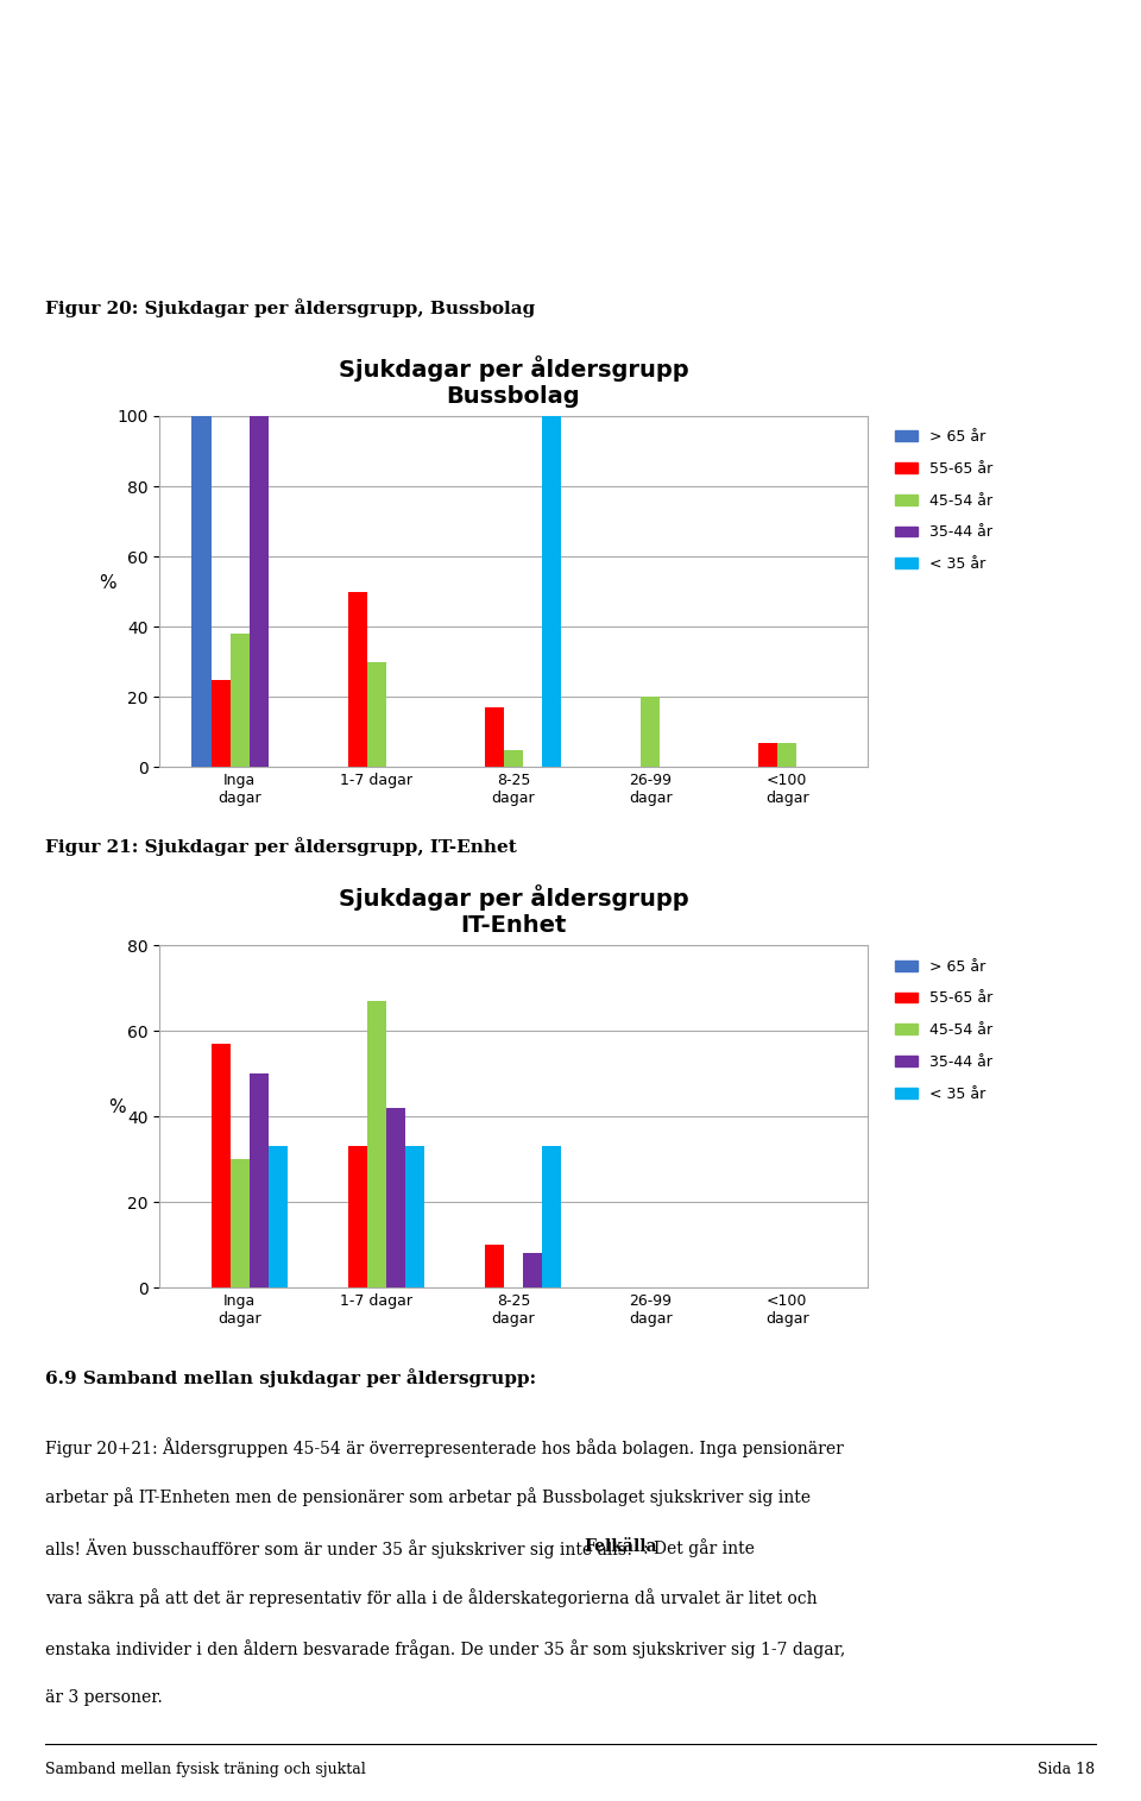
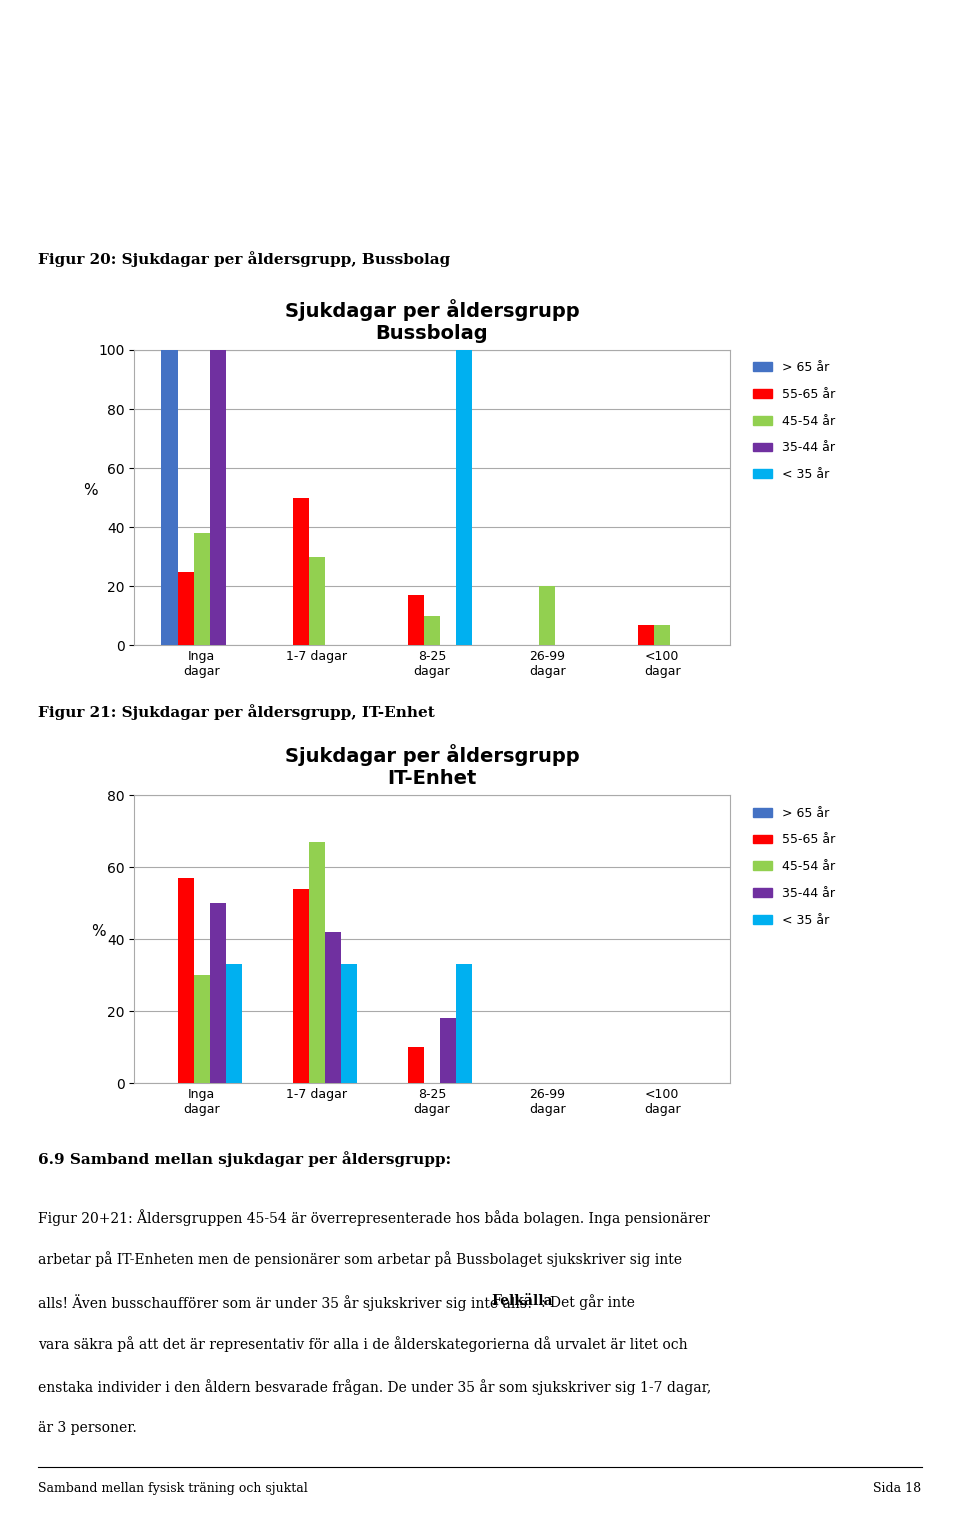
Sjukdagar per åldersgrupp Bussbolag/45-54 år/8-25 dagar: 5 -> 10
Sjukdagar per åldersgrupp IT-Enhet/55-65 år/1-7 dagar: 33 -> 54
Sjukdagar per åldersgrupp IT-Enhet/35-44 år/8-25 dagar: 8 -> 18
